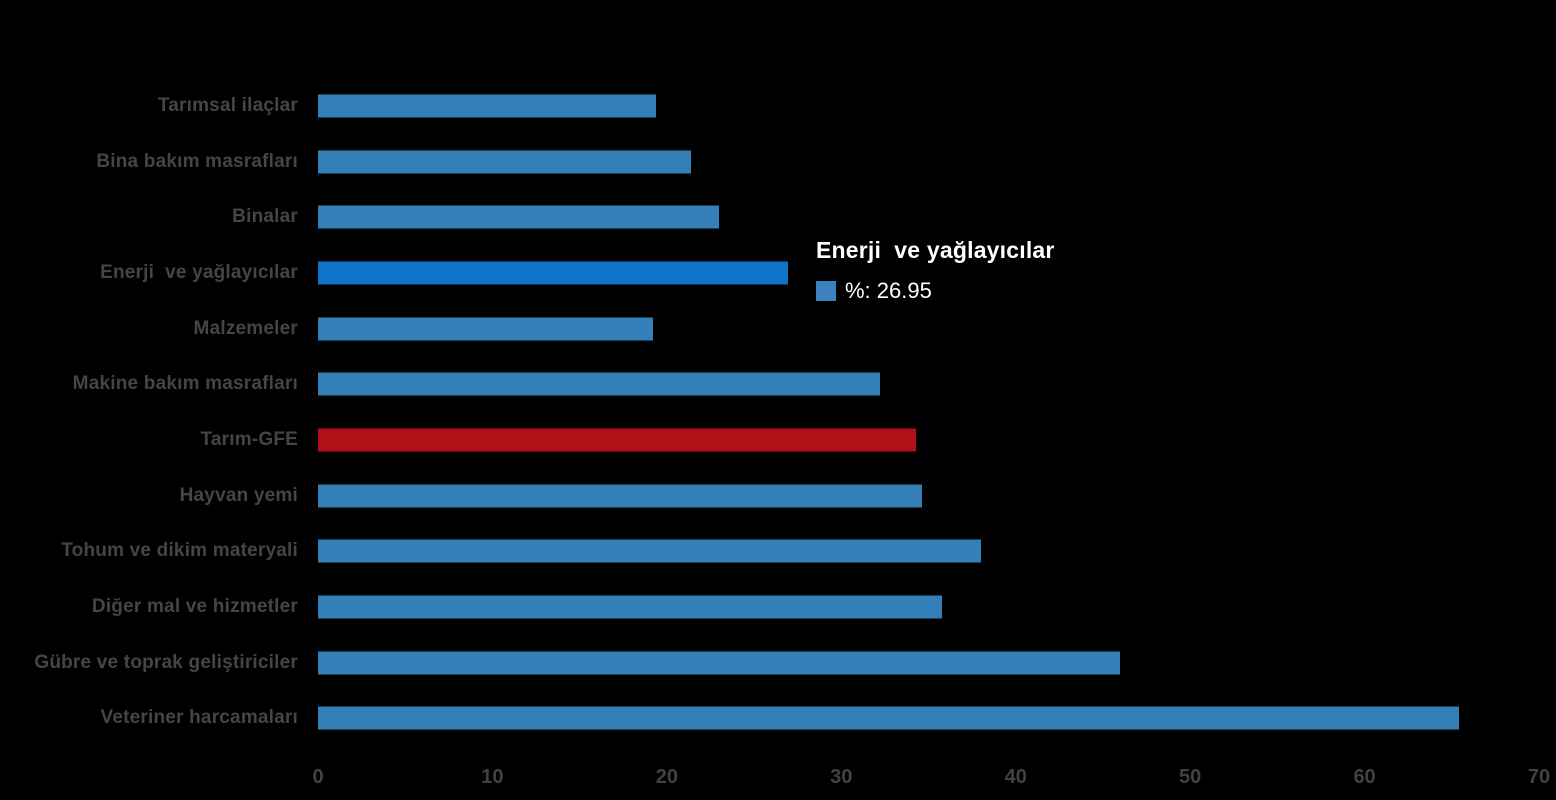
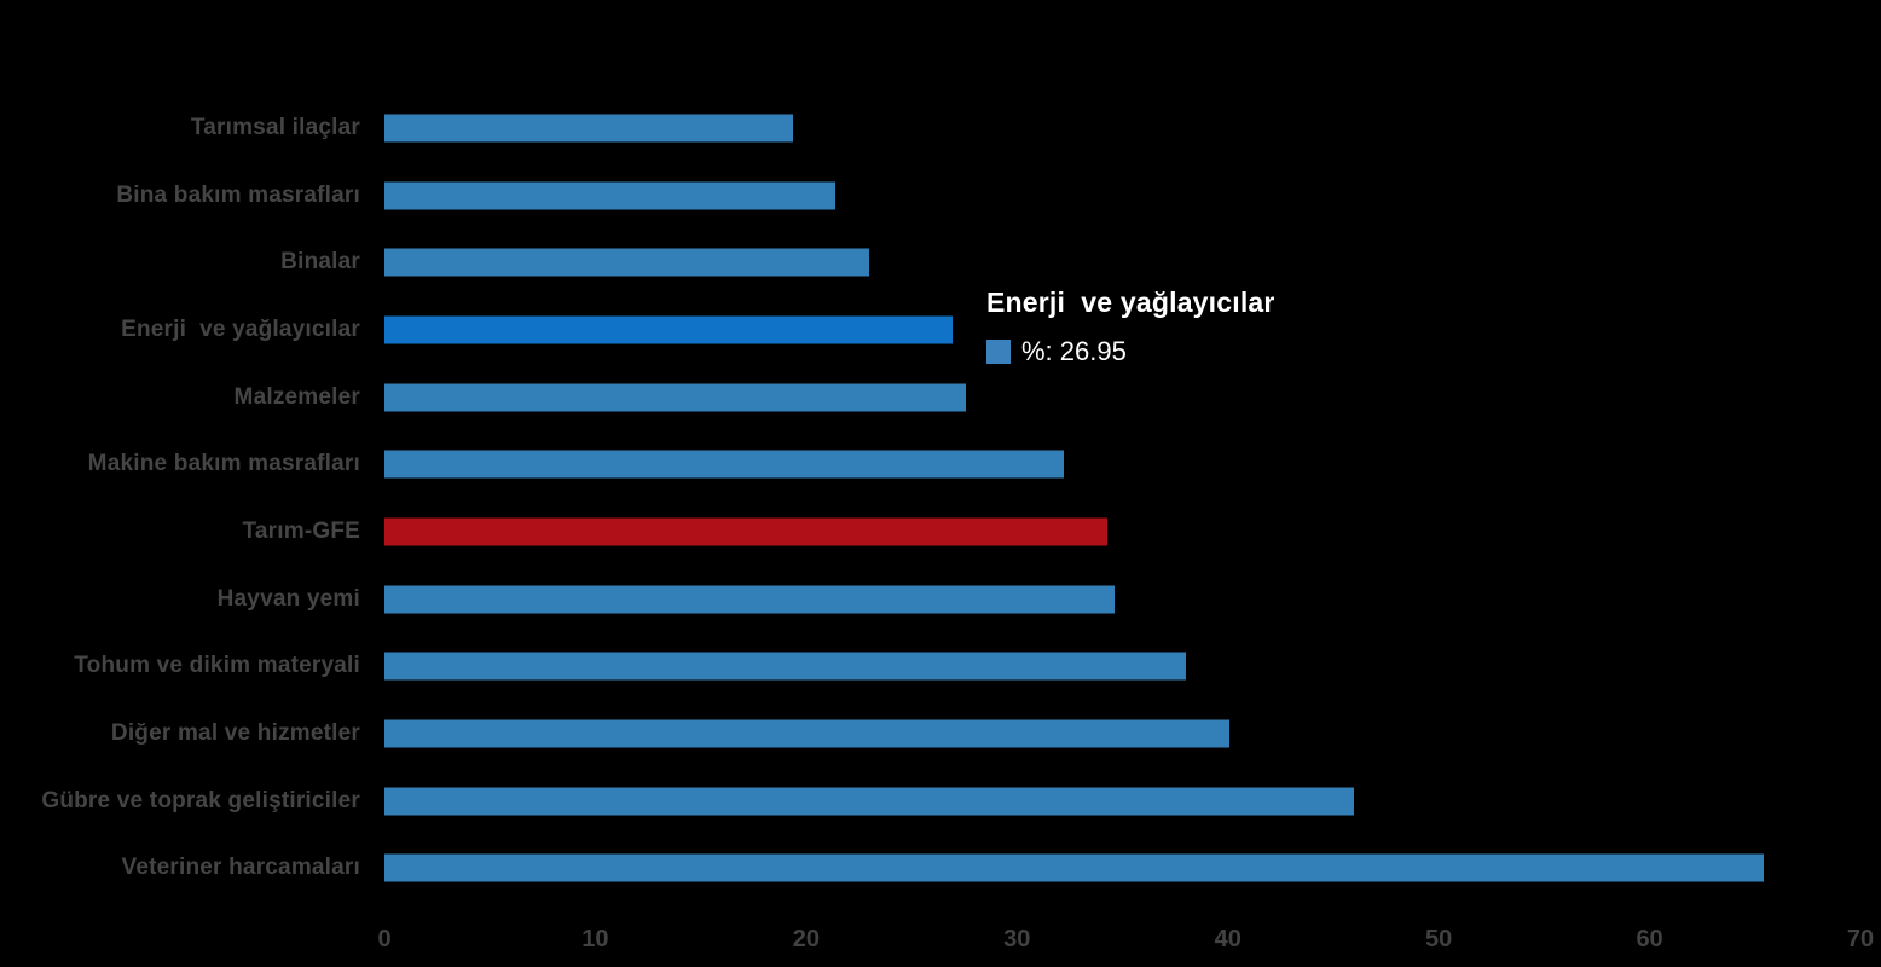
Malzemeler: 19.2 -> 27.6
Diğer mal ve hizmetler: 35.8 -> 40.1
